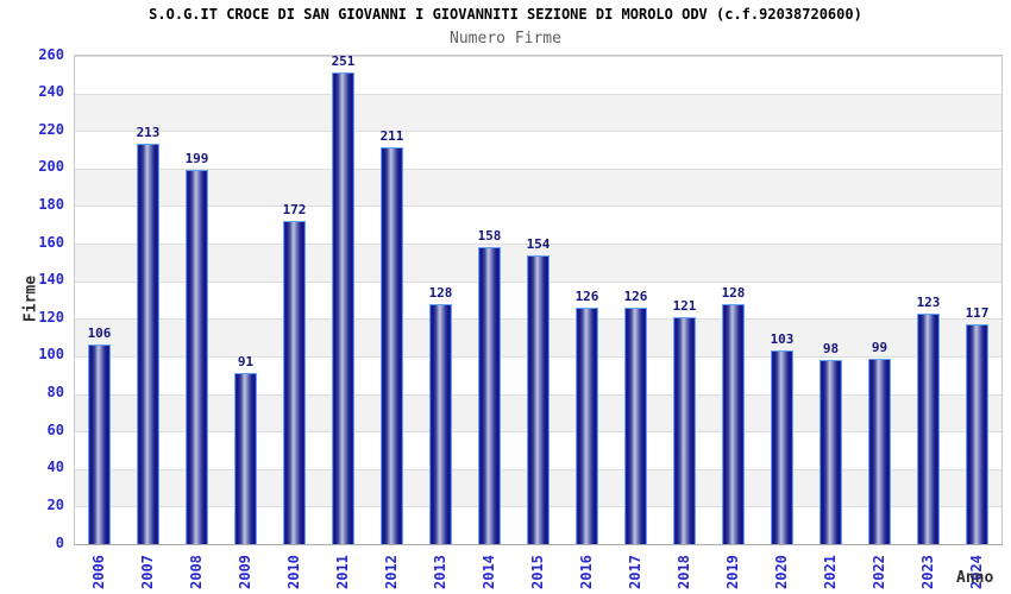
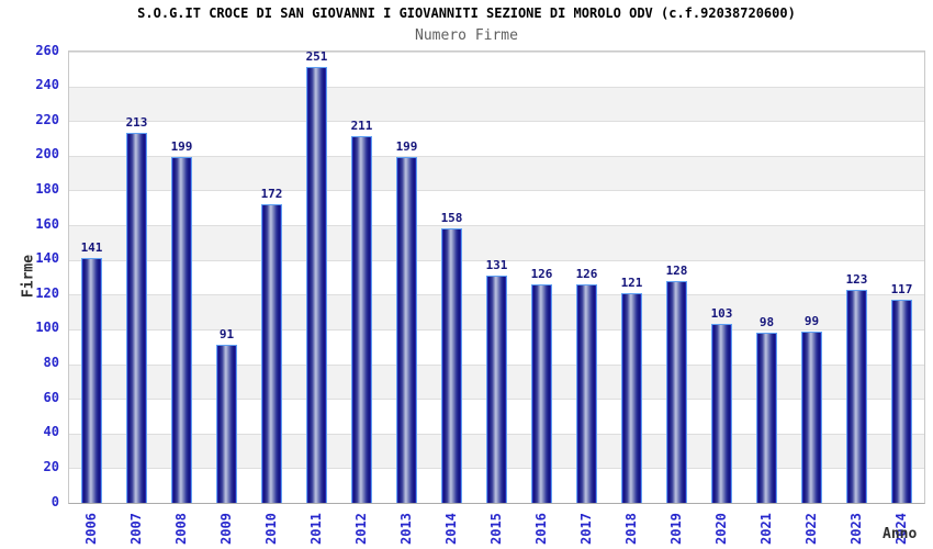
2006: 106 -> 141
2013: 128 -> 199
2015: 154 -> 131
